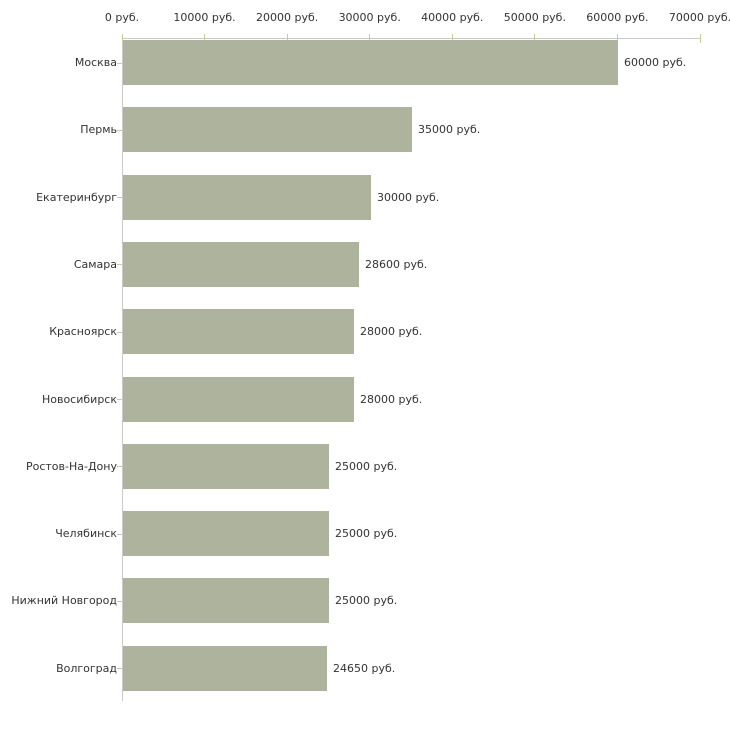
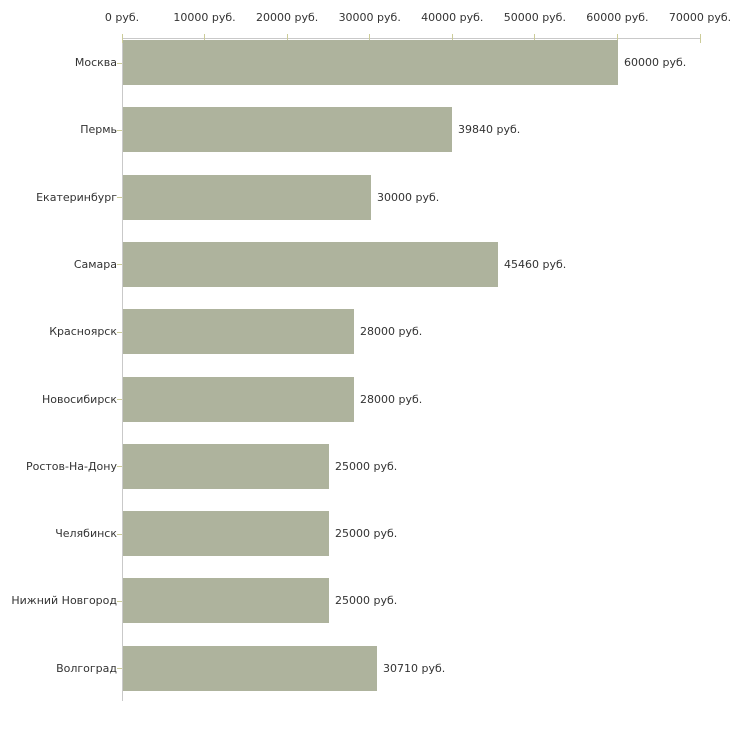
Пермь: 35000 -> 39840
Самара: 28600 -> 45460
Волгоград: 24650 -> 30710
